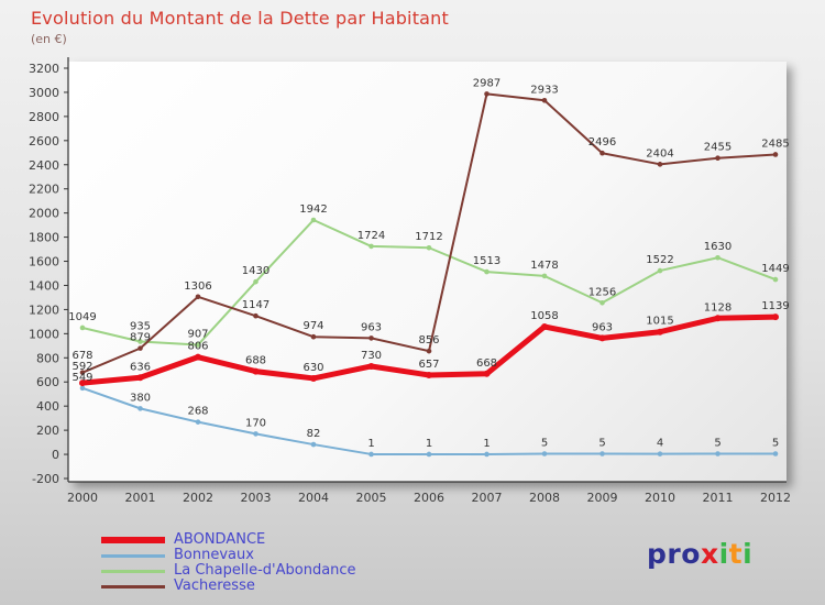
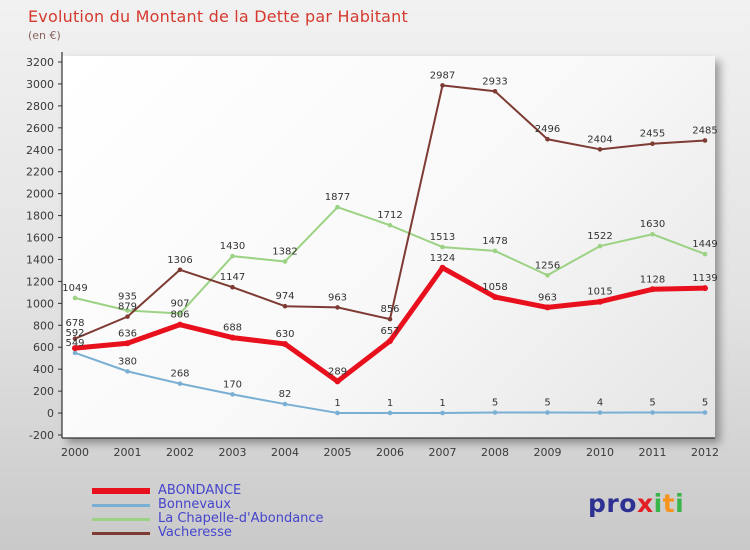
La Chapelle-d'Abondance/2004: 1942 -> 1382
ABONDANCE/2005: 730 -> 289
La Chapelle-d'Abondance/2005: 1724 -> 1877
ABONDANCE/2007: 668 -> 1324
